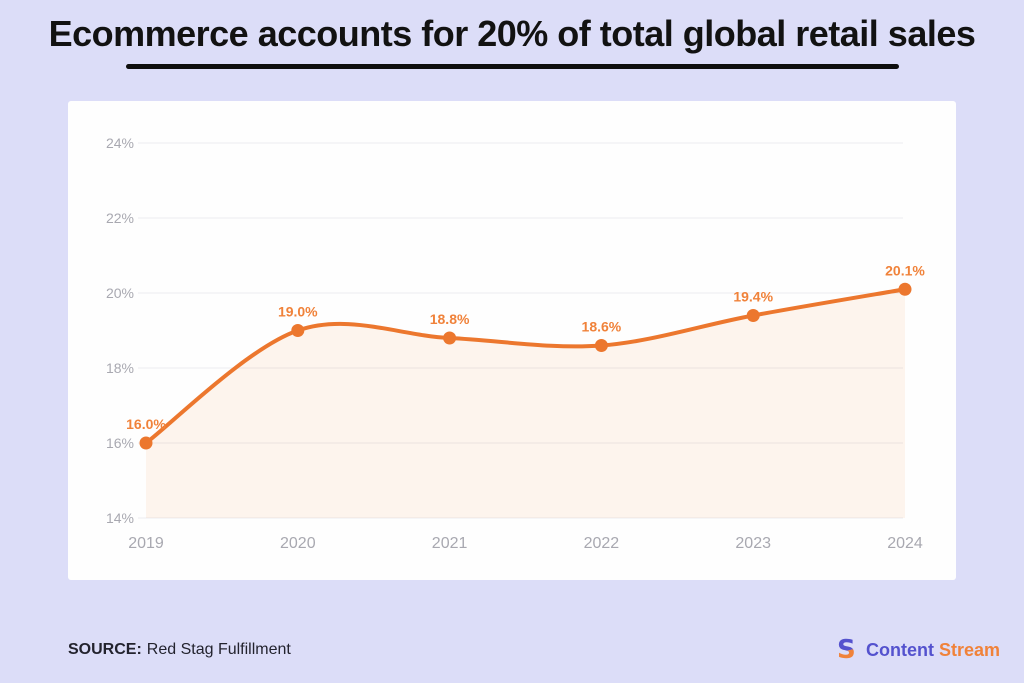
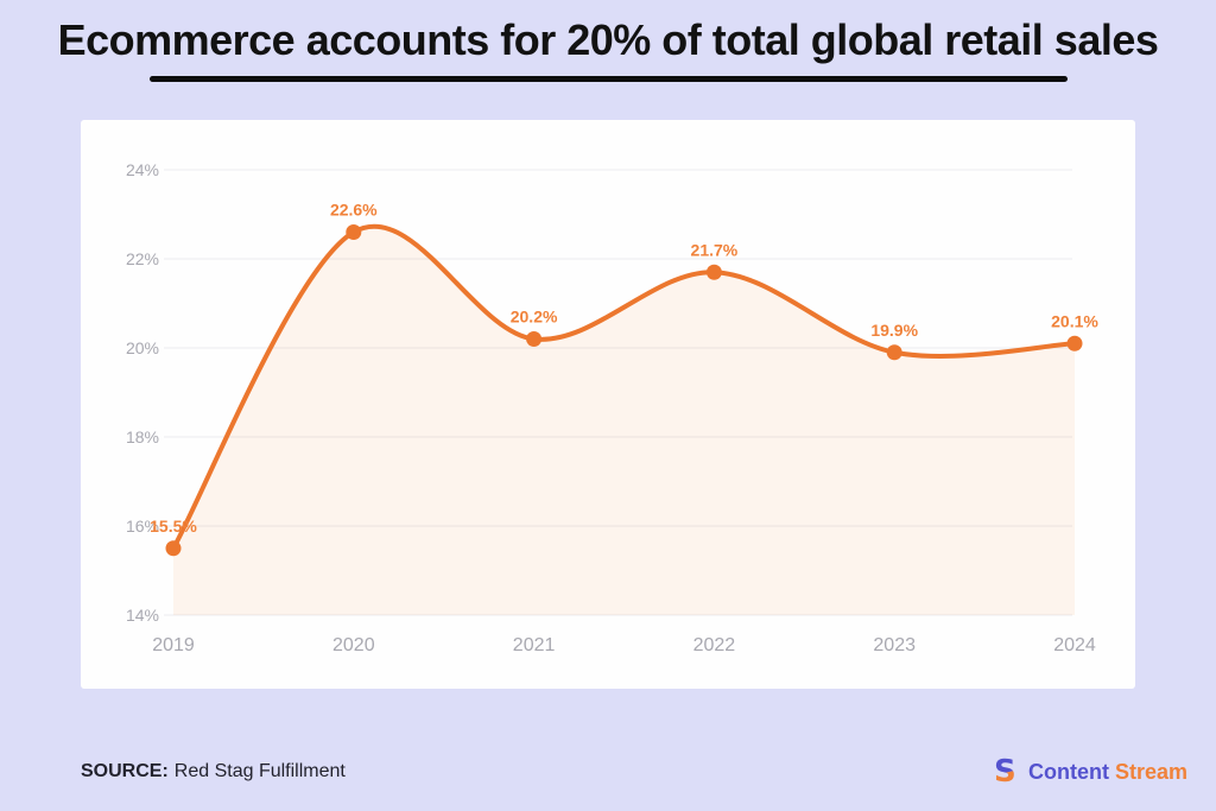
2019: 16.0% -> 15.5%
2020: 19.0% -> 22.6%
2021: 18.8% -> 20.2%
2022: 18.6% -> 21.7%
2023: 19.4% -> 19.9%
